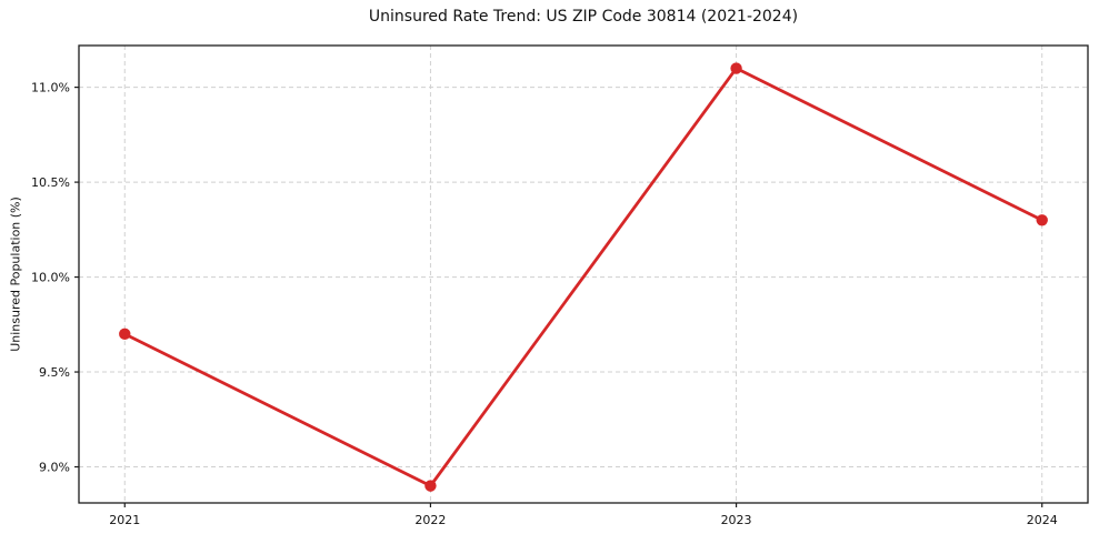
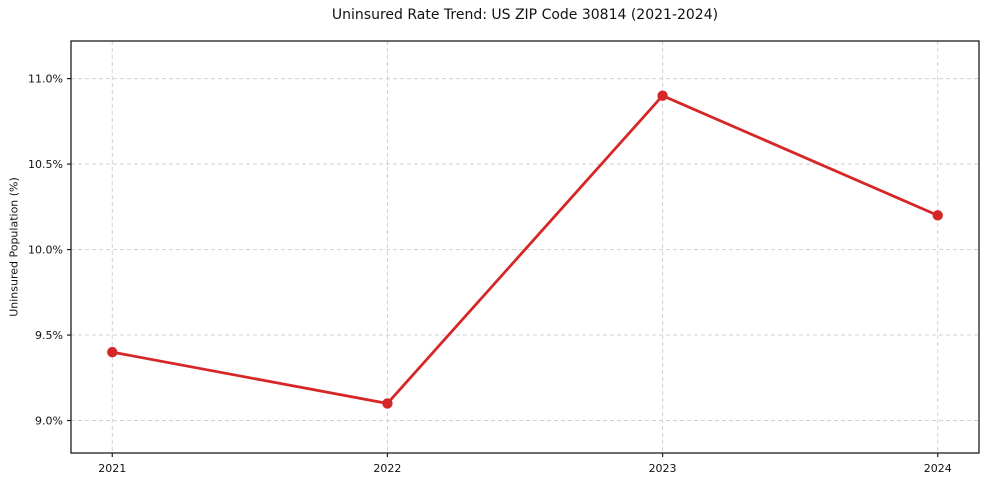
2021: 9.7% -> 9.4%
2022: 8.9% -> 9.1%
2023: 11.1% -> 10.9%
2024: 10.3% -> 10.2%
